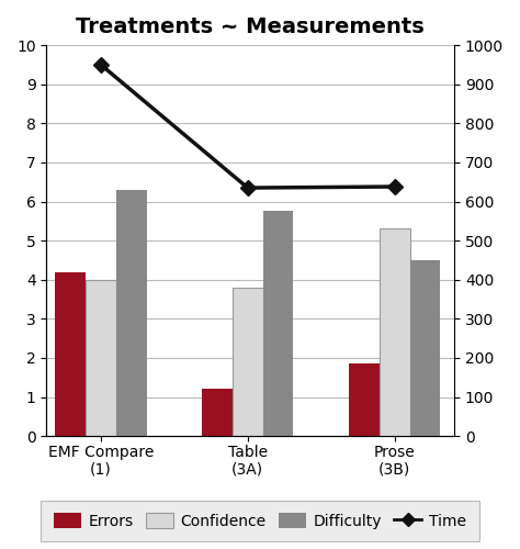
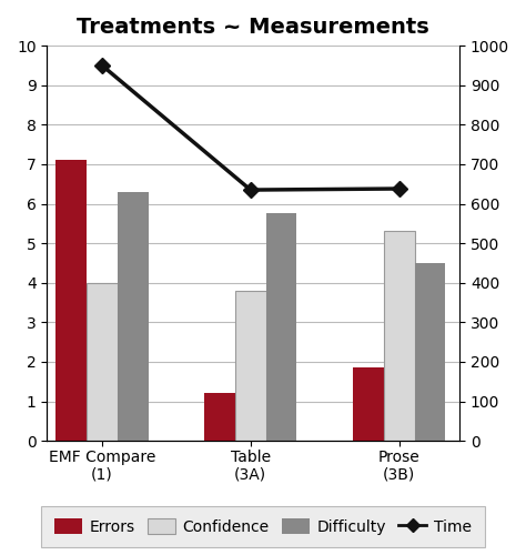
Errors/EMF Compare (1): 4.20 -> 7.10
